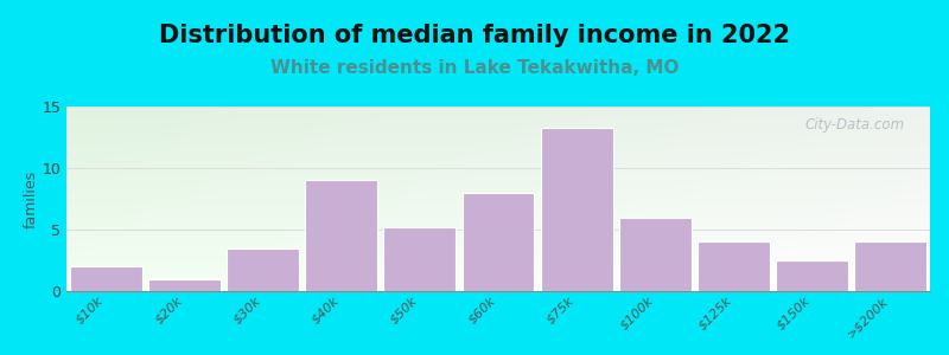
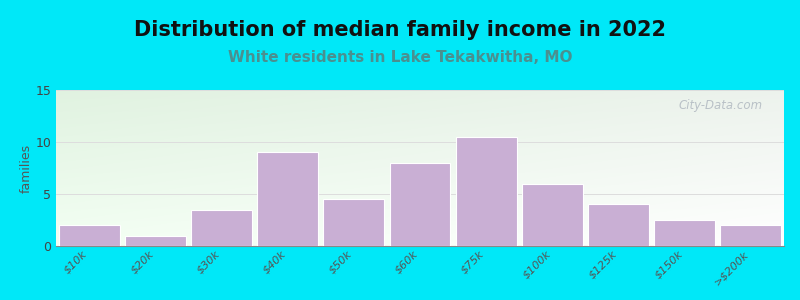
$50k: 5.2 -> 4.5
$75k: 13.3 -> 10.5
>$200k: 4.0 -> 2.0
